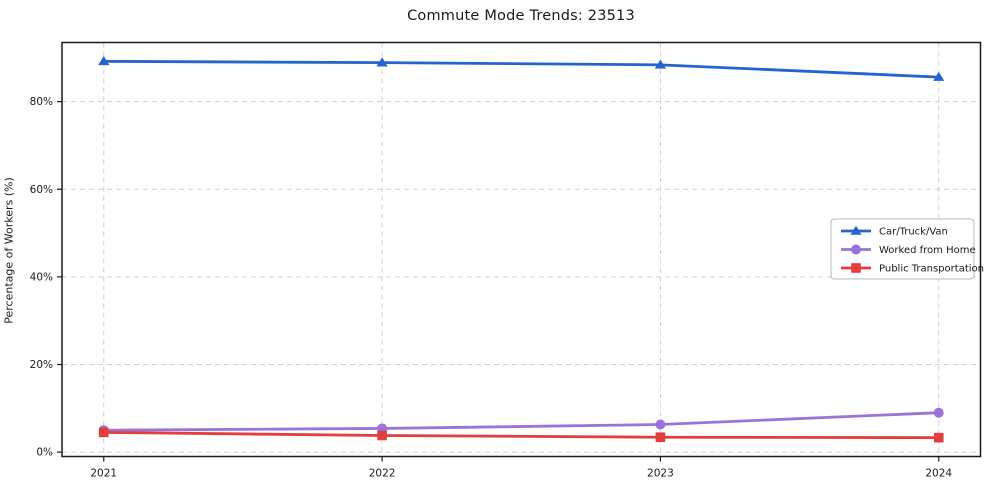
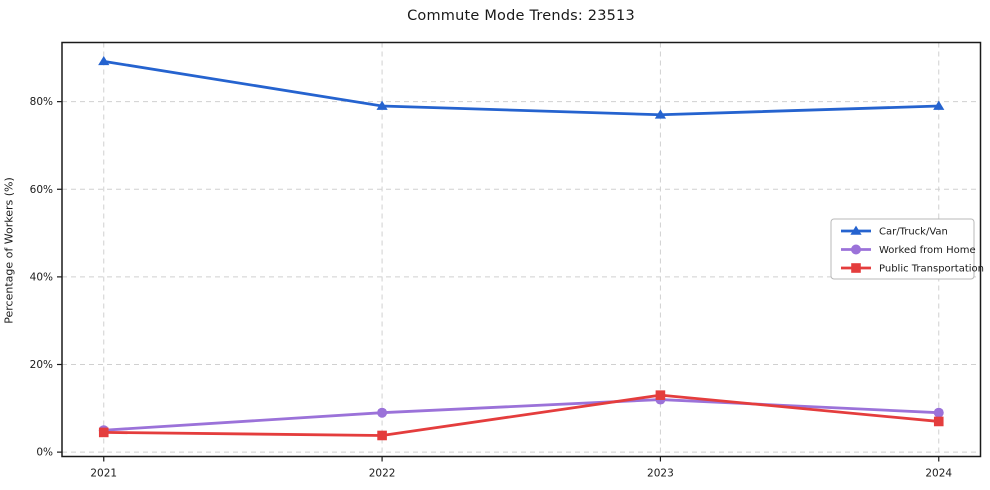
Car/Truck/Van/2022: 89% -> 79%
Worked from Home/2022: 5% -> 9%
Car/Truck/Van/2023: 88% -> 77%
Worked from Home/2023: 6% -> 12%
Public Transportation/2023: 3% -> 13%
Car/Truck/Van/2024: 86% -> 79%
Public Transportation/2024: 3% -> 7%
